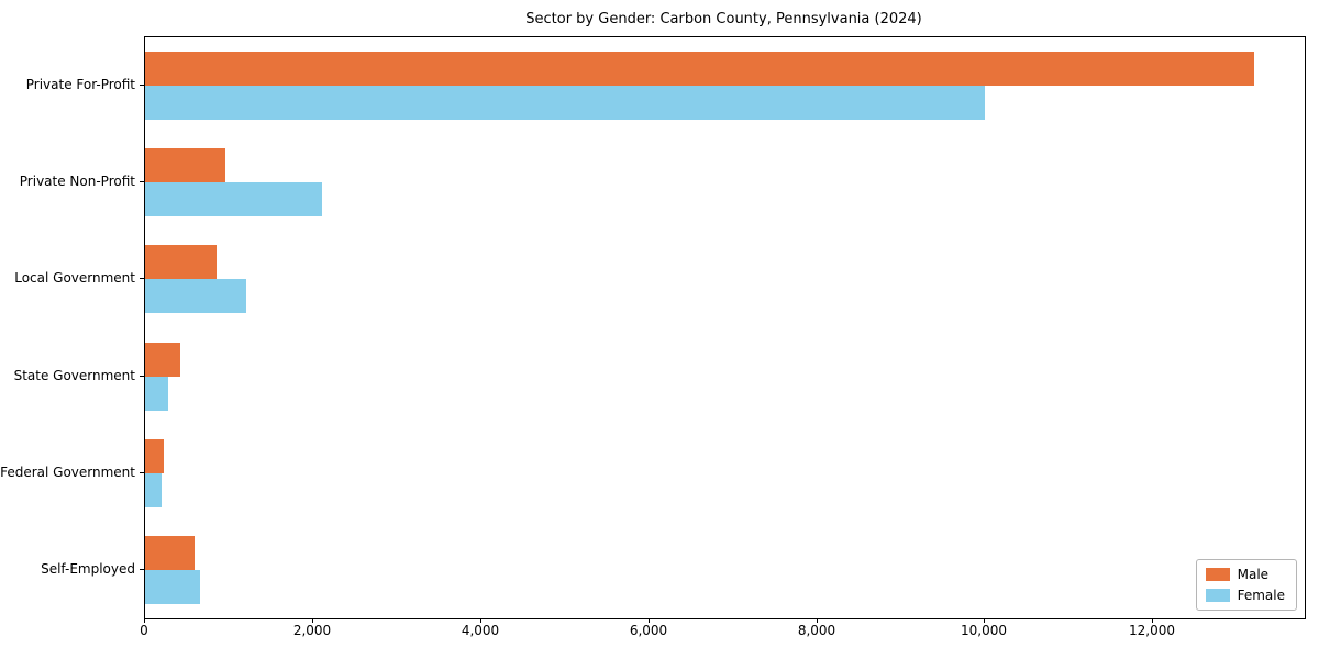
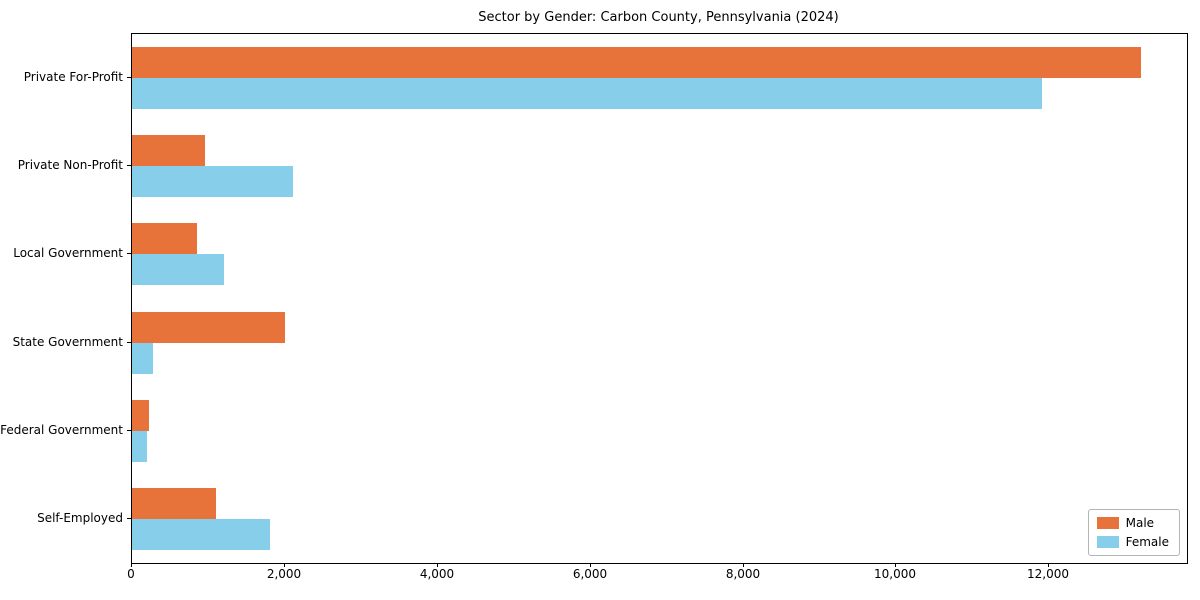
Female/Private For-Profit: 10000 -> 11900
Male/State Government: 400 -> 2000
Male/Self-Employed: 600 -> 1100
Female/Self-Employed: 600 -> 1800
